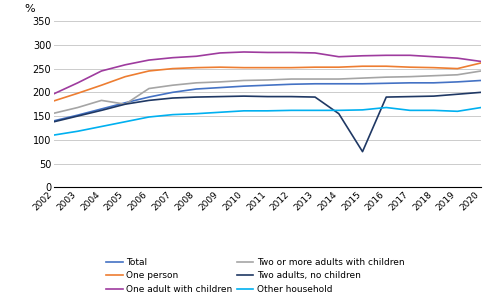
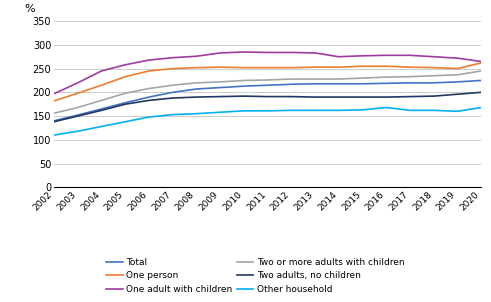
Two or more adults with children/2005: 175 -> 198
Two adults, no children/2014: 155 -> 190
Two adults, no children/2015: 75 -> 190
